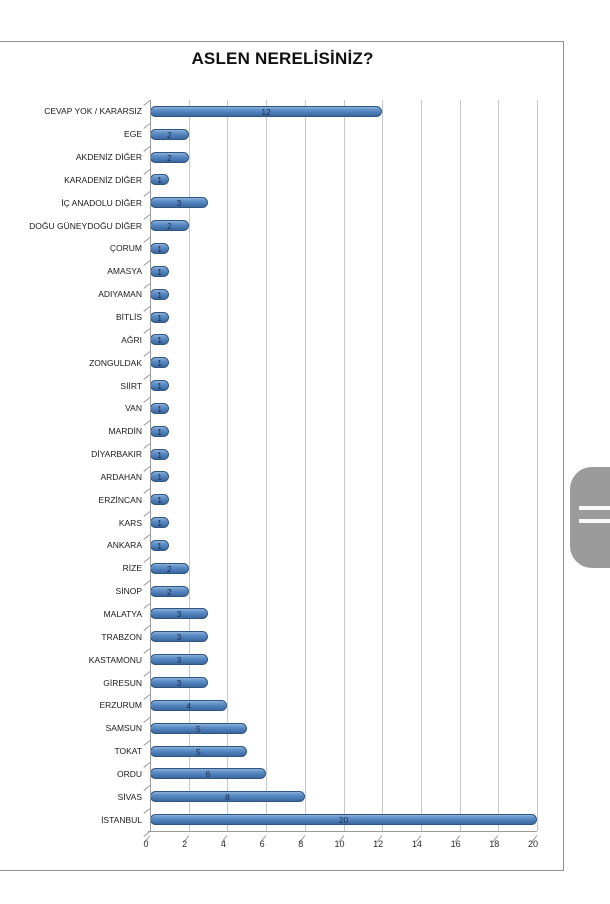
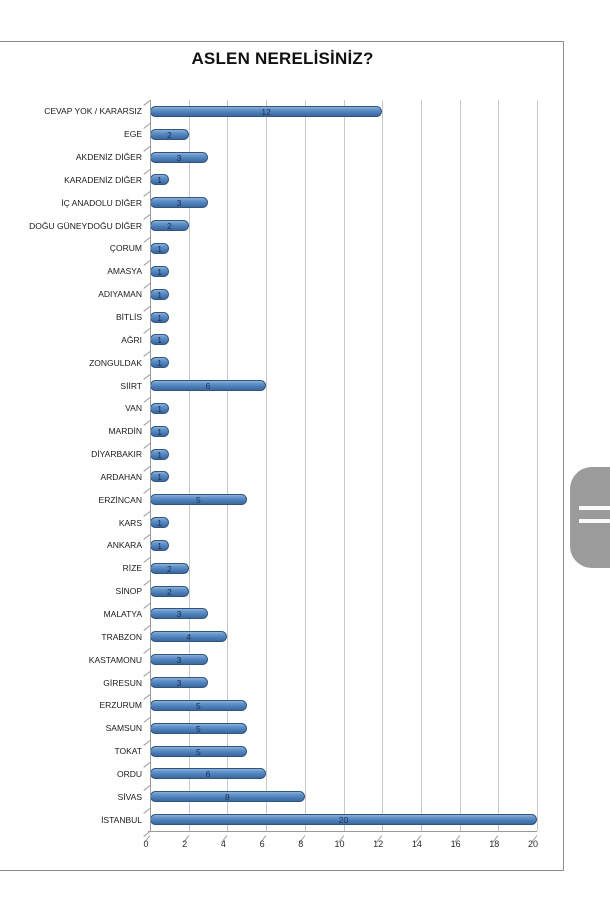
AKDENİZ DİĞER: 2 -> 3
SİİRT: 1 -> 6
ERZİNCAN: 1 -> 5
TRABZON: 3 -> 4
ERZURUM: 4 -> 5
